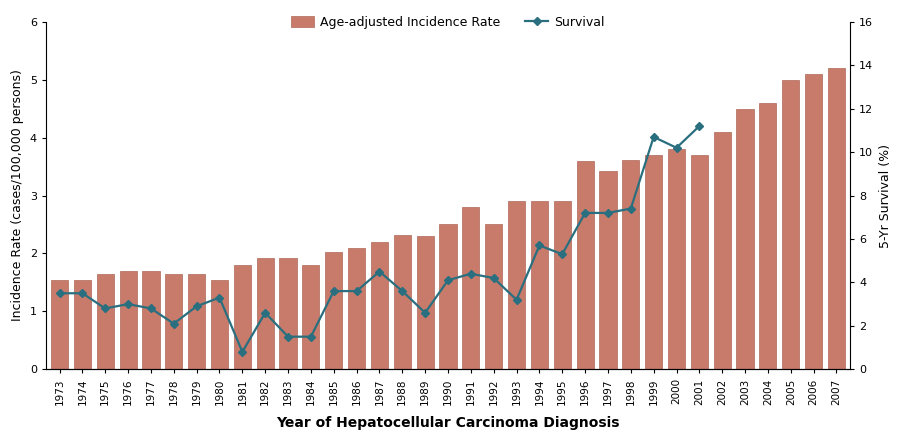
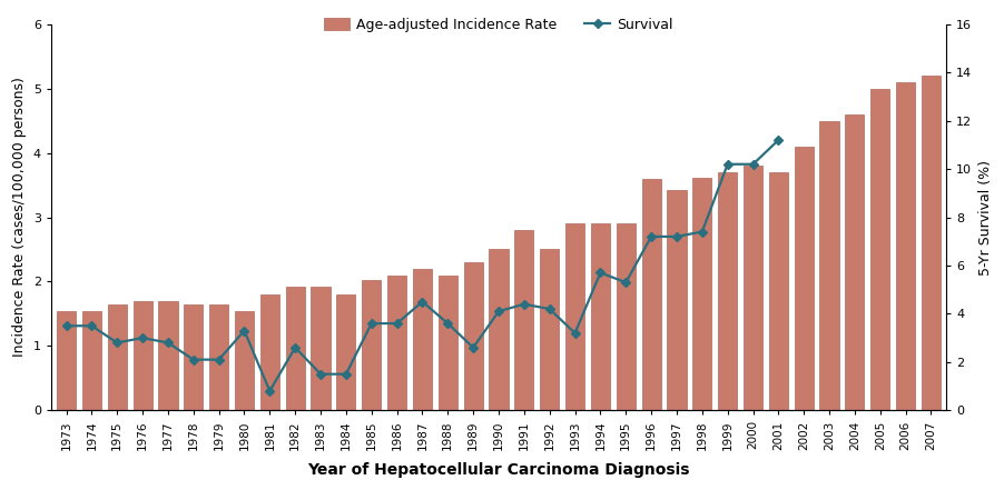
Survival/1979: 2.9 -> 2.1
Age-adjusted Incidence Rate/1988: 2.32 -> 2.10
Survival/1999: 10.7 -> 10.2
